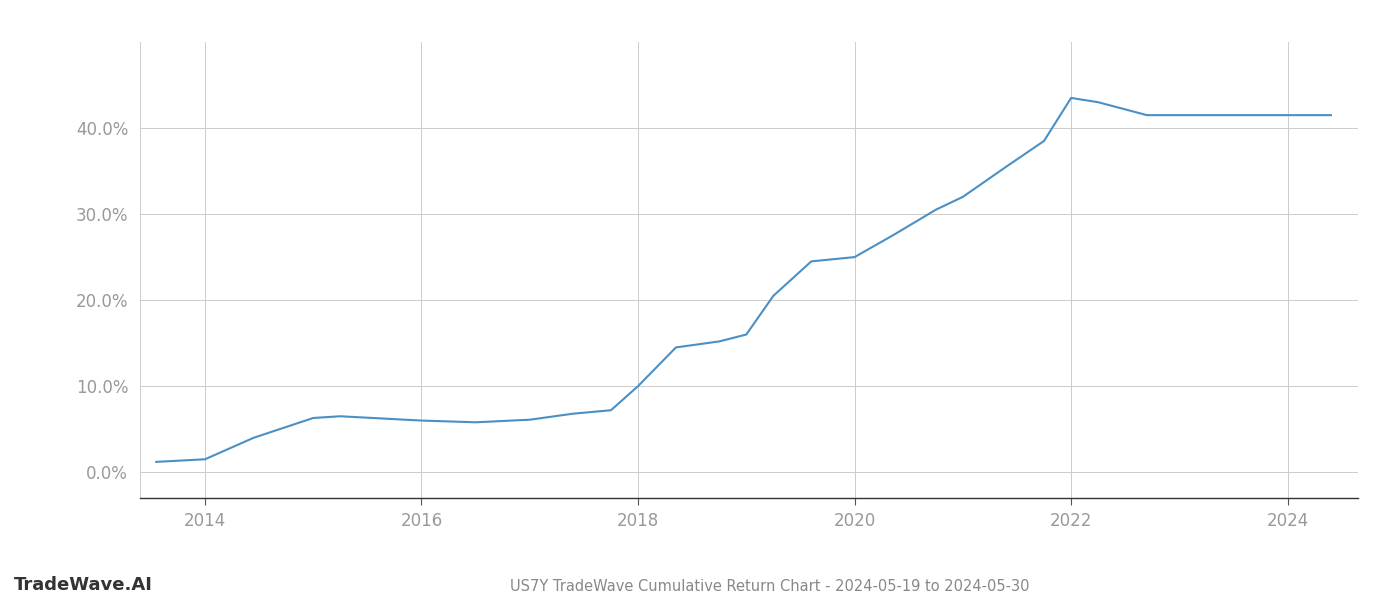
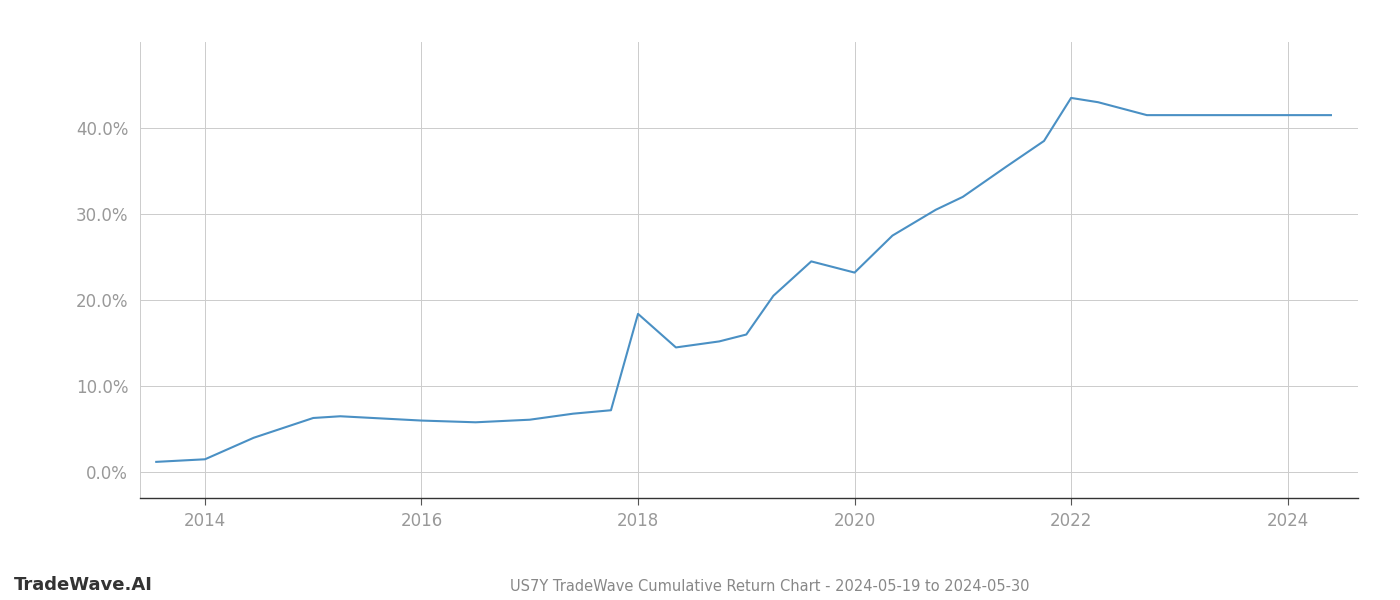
2018: 10.0% -> 18.4%
2020: 25.0% -> 23.2%
